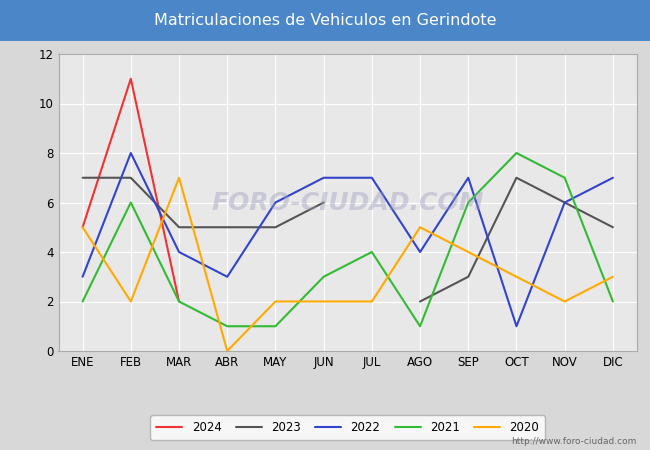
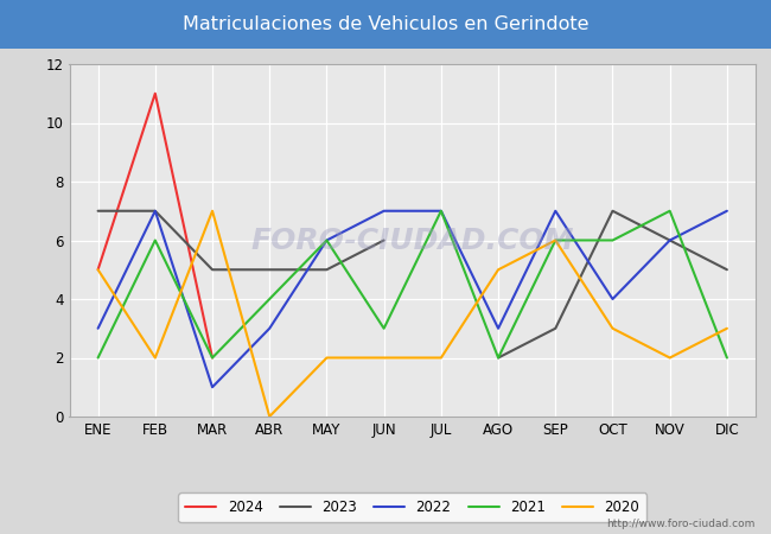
2022/FEB: 8 -> 7
2022/MAR: 4 -> 1
2021/ABR: 1 -> 4
2021/MAY: 1 -> 6
2021/JUL: 4 -> 7
2022/AGO: 4 -> 3
2021/AGO: 1 -> 2
2020/SEP: 4 -> 6
2022/OCT: 1 -> 4
2021/OCT: 8 -> 6
